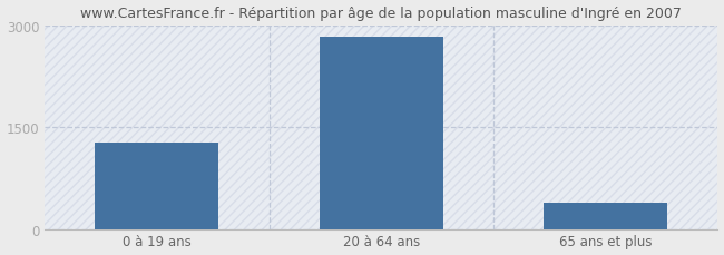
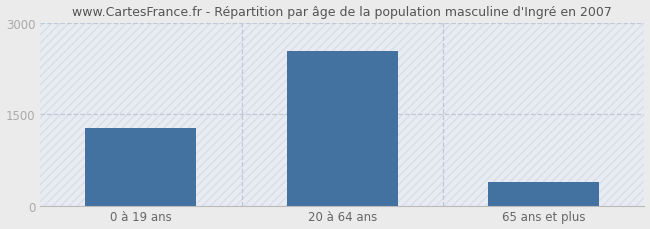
20 à 64 ans: 2830 -> 2540
